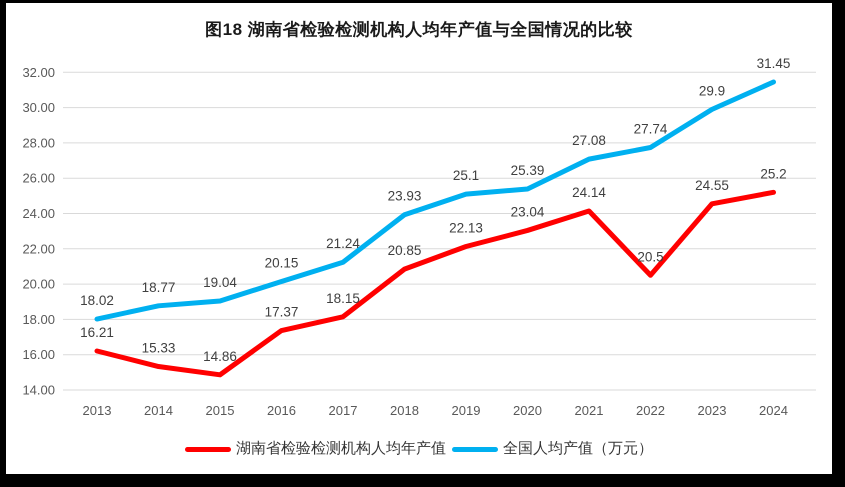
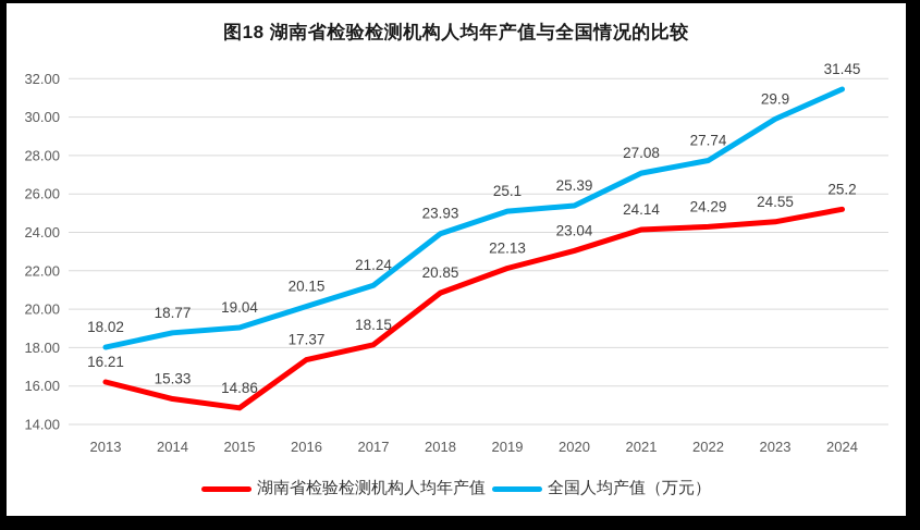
湖南省检验检测机构人均年产值/2022: 20.5 -> 24.29
